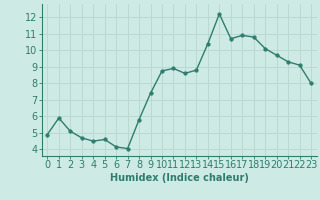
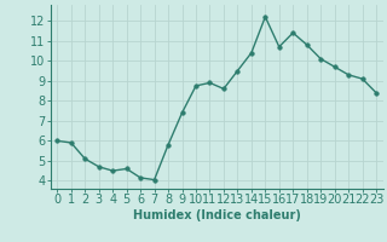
0: 4.9 -> 6.0
13: 8.8 -> 9.5
17: 10.9 -> 11.4
23: 8.0 -> 8.4
